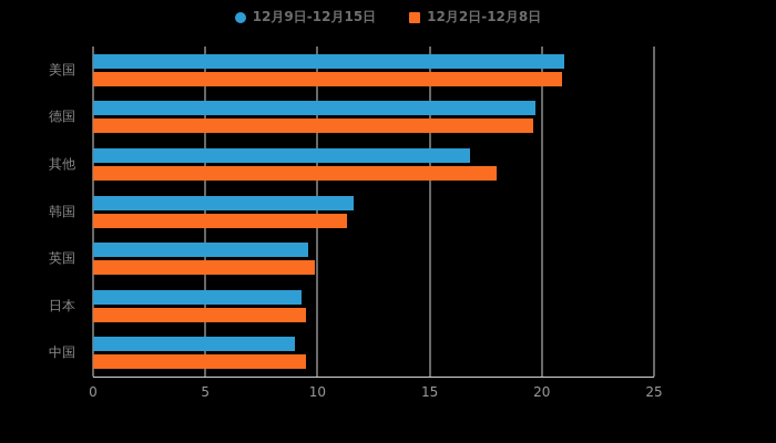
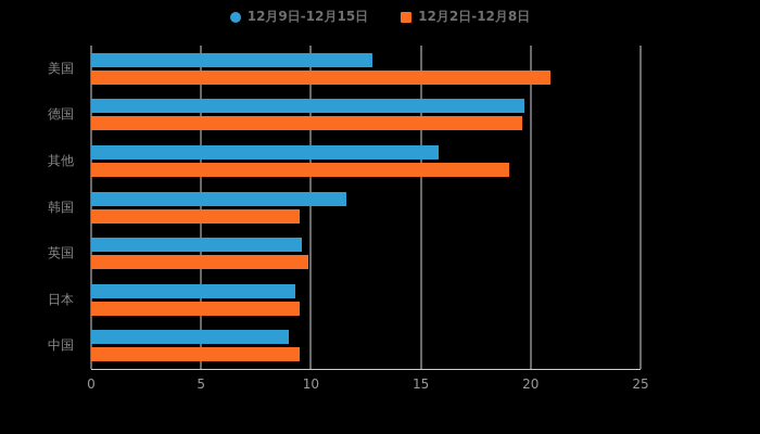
12月9日-12月15日/美国: 21.0 -> 12.8
12月9日-12月15日/其他: 16.8 -> 15.8
12月2日-12月8日/其他: 18.0 -> 19.0
12月2日-12月8日/韩国: 11.3 -> 9.5
